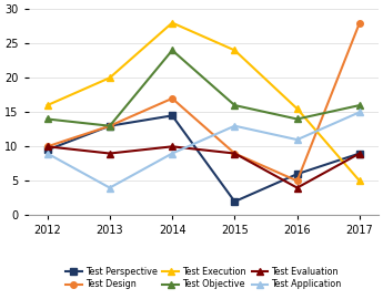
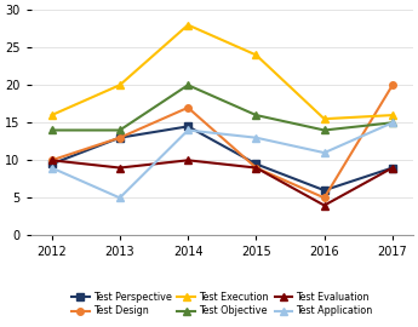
Test Objective/2013: 13 -> 14
Test Application/2013: 4 -> 5
Test Objective/2014: 24 -> 20
Test Application/2014: 9 -> 14
Test Perspective/2015: 2.0 -> 9.5
Test Design/2017: 28 -> 20
Test Execution/2017: 5.0 -> 16.0
Test Objective/2017: 16 -> 15
